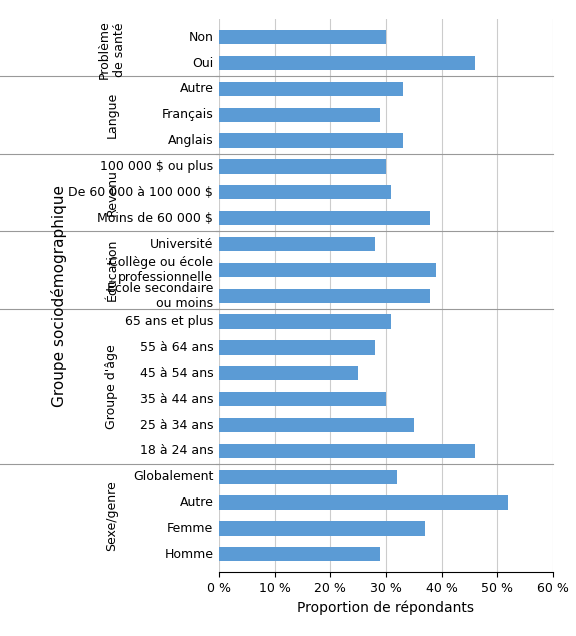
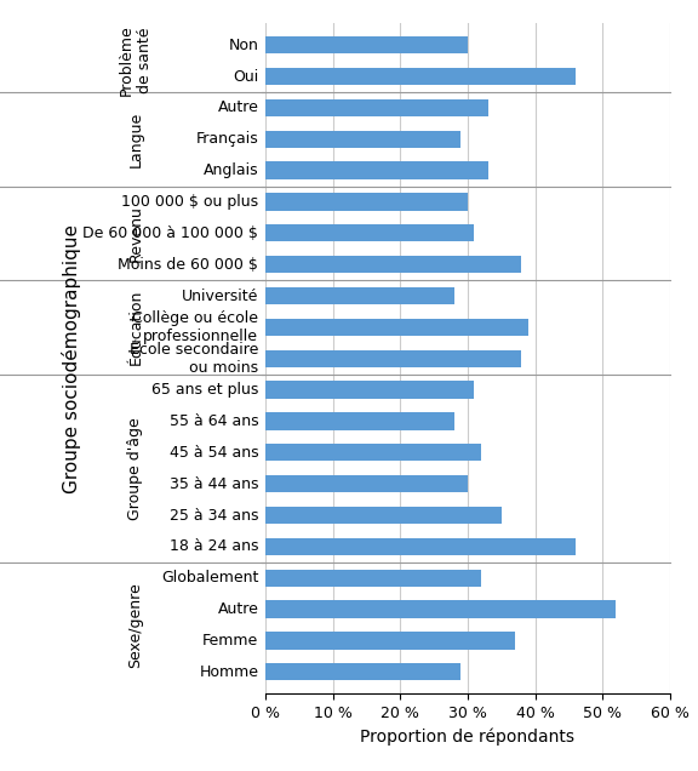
45 à 54 ans: 25 % -> 32 %
